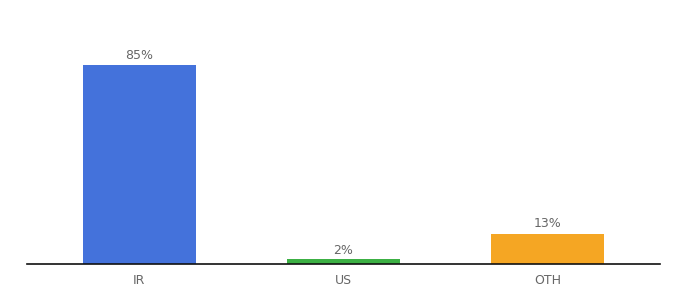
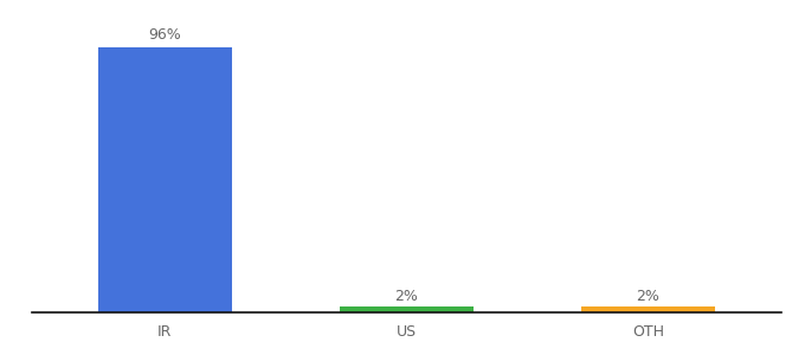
IR: 85% -> 96%
OTH: 13% -> 2%
